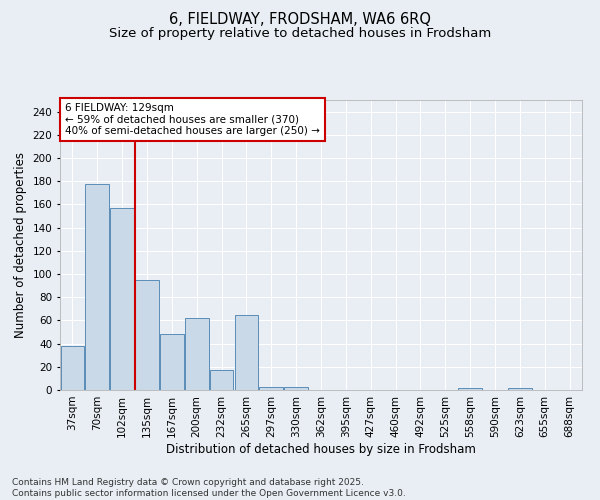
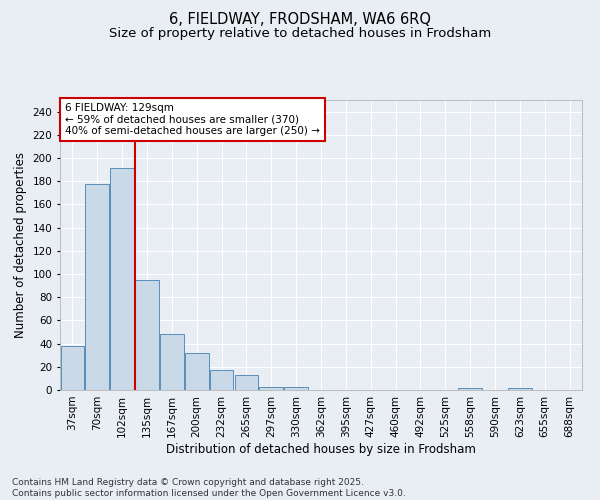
102sqm: 157 -> 191
200sqm: 62 -> 32
265sqm: 65 -> 13
